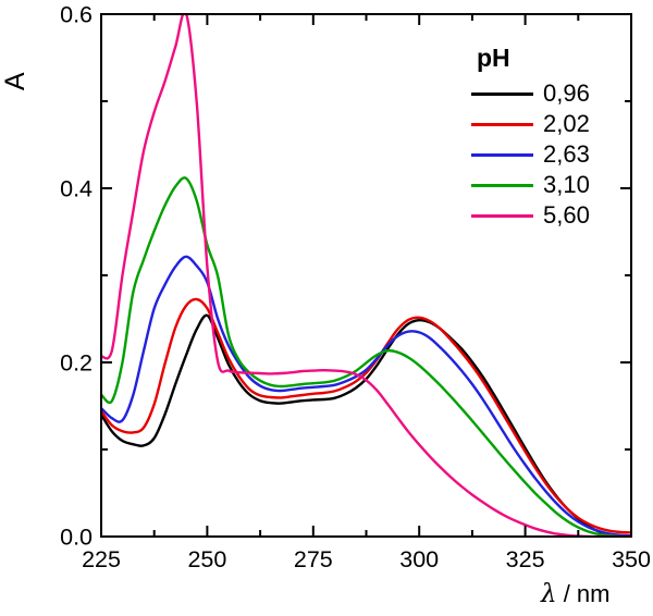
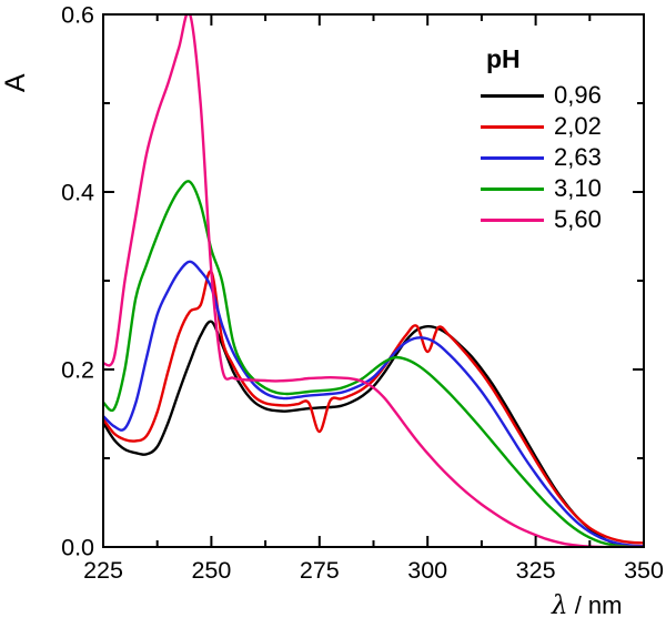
2,02/250: 0.26 -> 0.31
2,02/275: 0.16 -> 0.13
2,02/300: 0.25 -> 0.22
